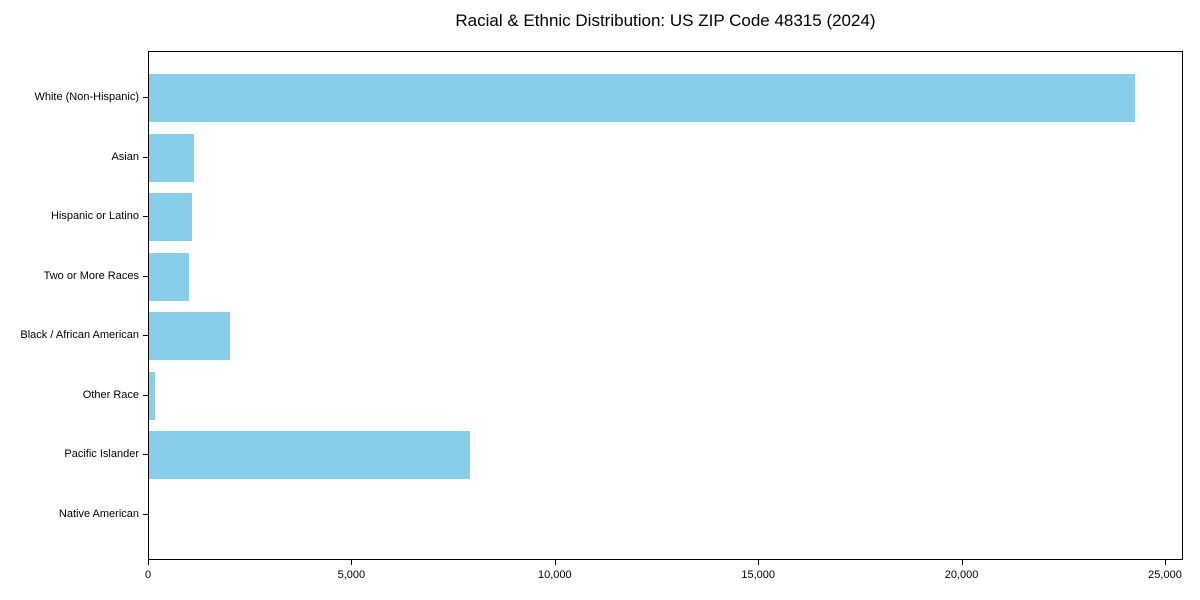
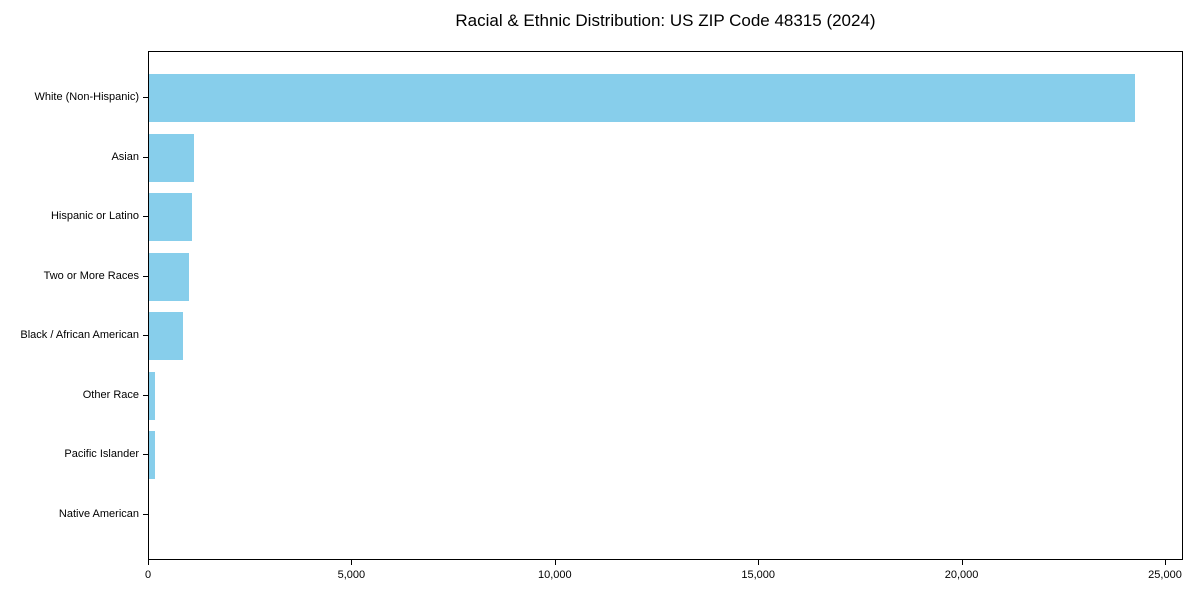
Black / African American: 2000 -> 800
Pacific Islander: 7900 -> 100
